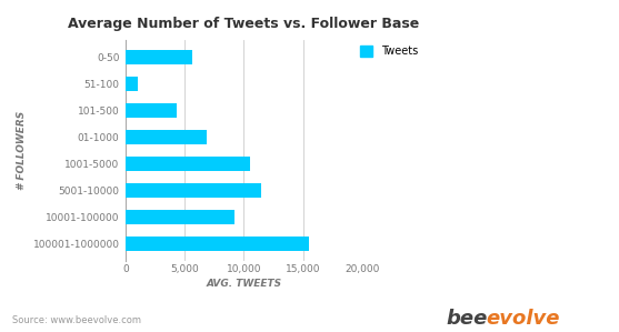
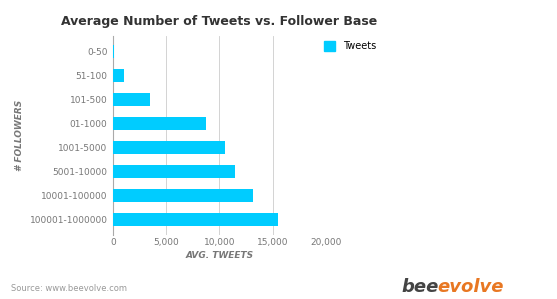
0-50: 5,600 -> 0
101-500: 4,300 -> 3,500
01-1000: 6,900 -> 8,700
10001-100000: 9,200 -> 13,200
